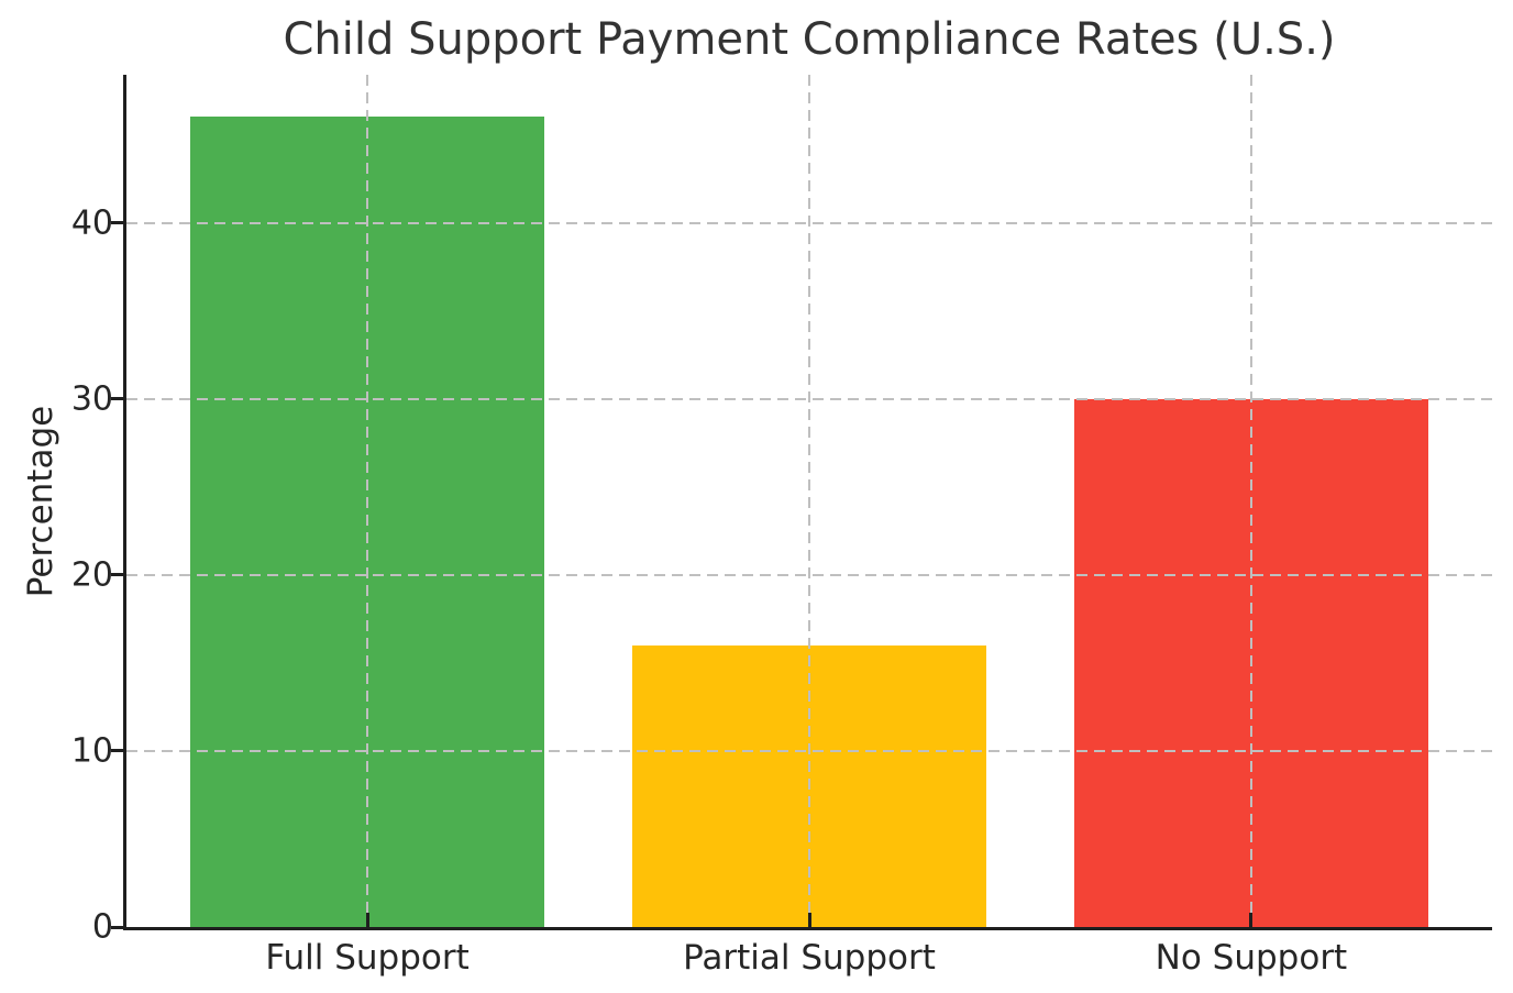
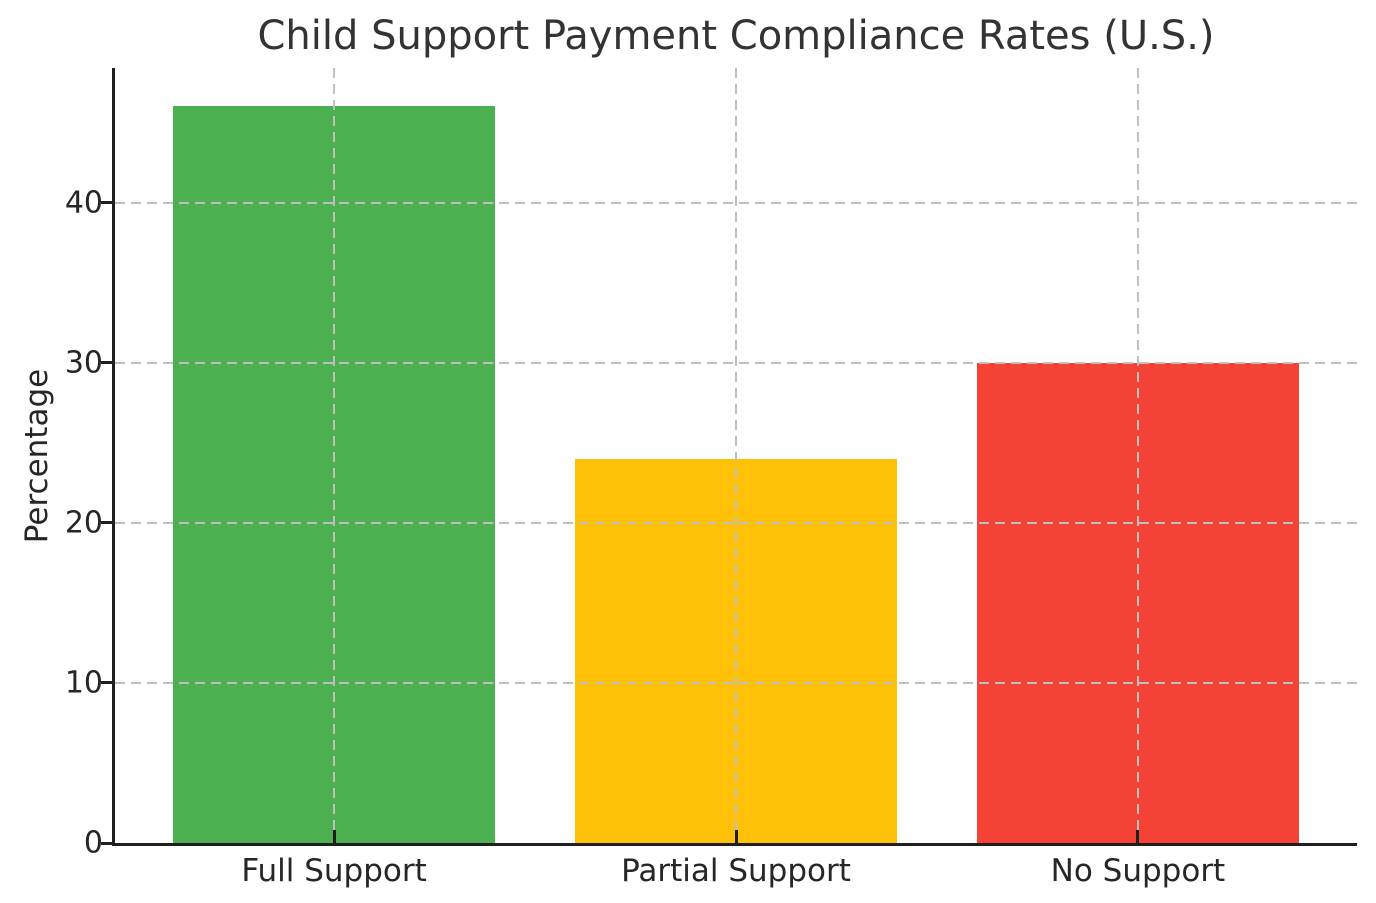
Partial Support: 16 -> 24
